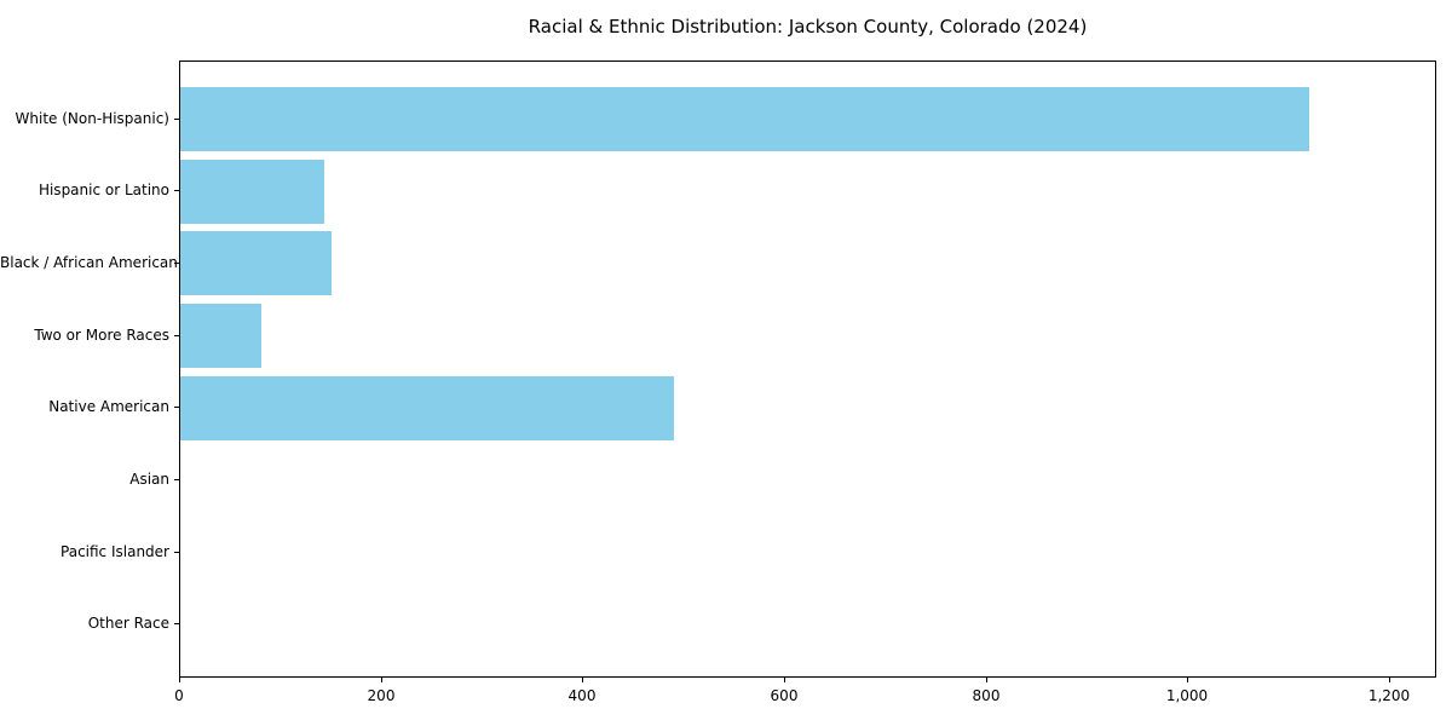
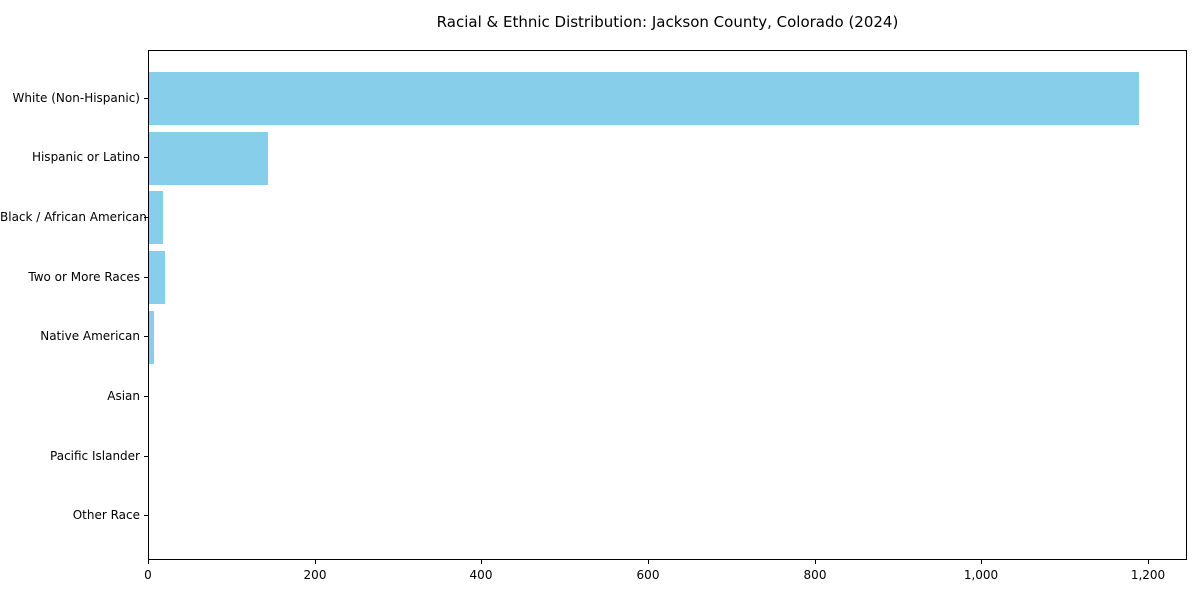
White (Non-Hispanic): 1120 -> 1190
Black / African American: 150 -> 20
Two or More Races: 80 -> 20
Native American: 490 -> 10
